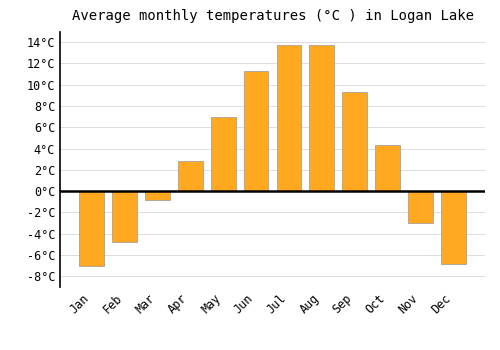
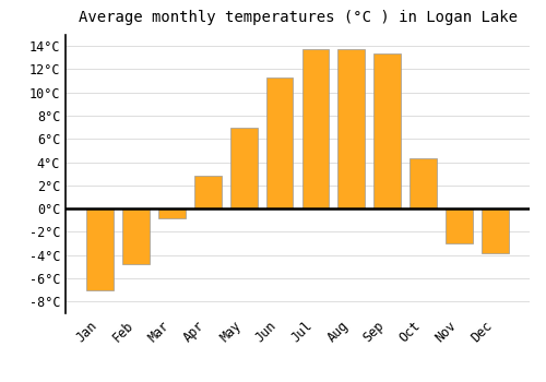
Sep: 9.3°C -> 13.4°C
Dec: -6.8°C -> -3.8°C
